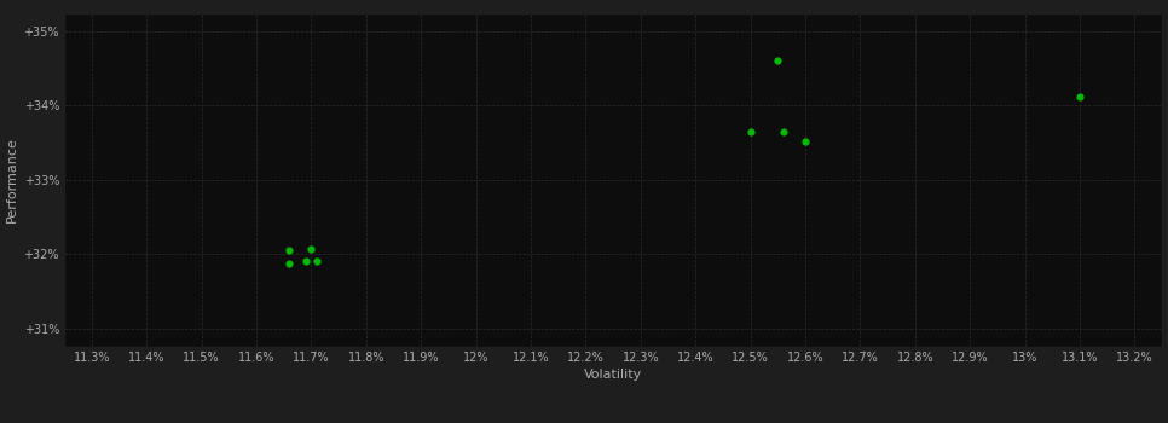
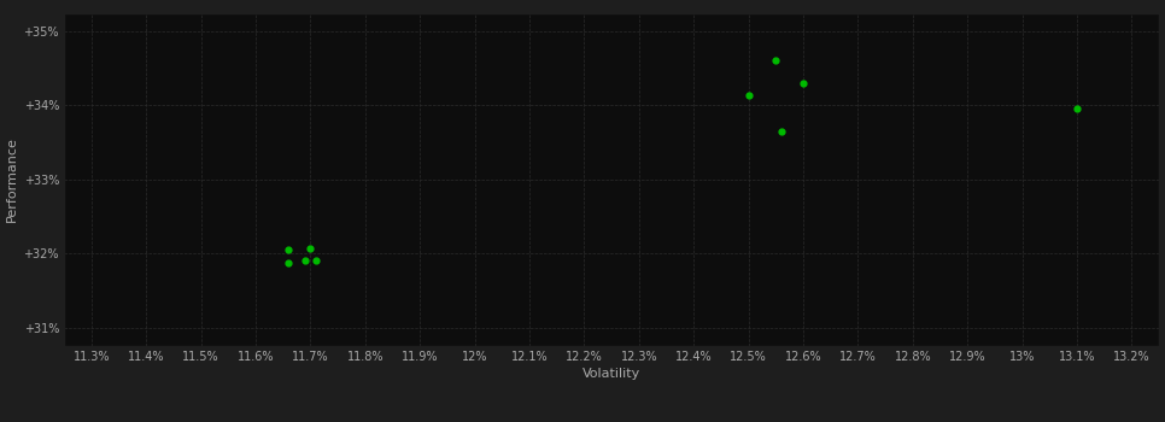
12.5%: 33.65% -> 34.14%
12.6%: 33.52% -> 34.30%
13.1%: 34.12% -> 33.96%
